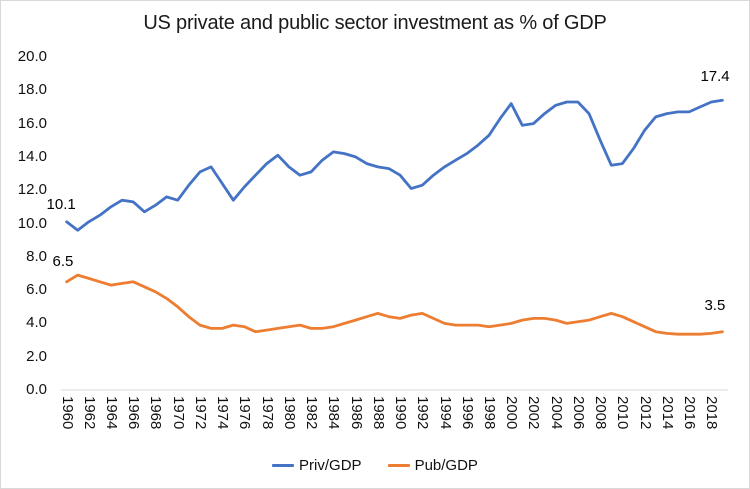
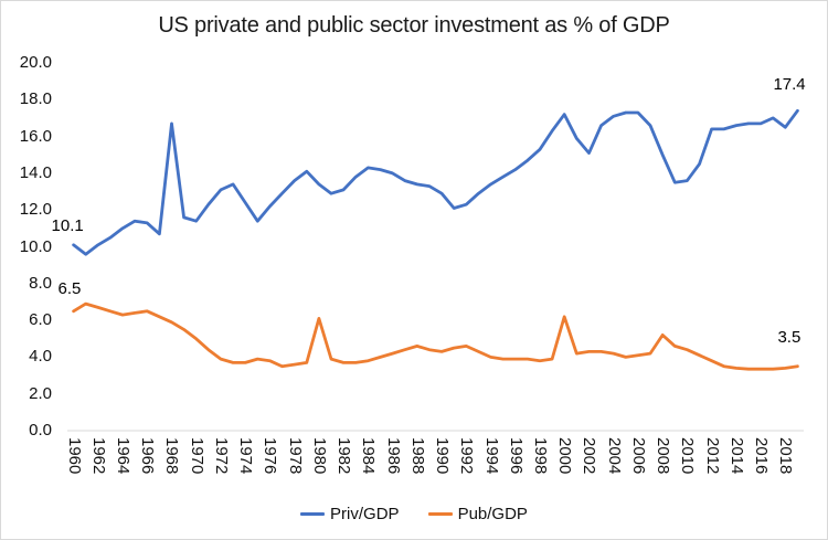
Priv/GDP/1968: 11.1 -> 16.7
Pub/GDP/1980: 3.8 -> 6.1
Pub/GDP/2000: 4.0 -> 6.2
Priv/GDP/2002: 16.0 -> 15.1
Pub/GDP/2008: 4.4 -> 5.2
Priv/GDP/2012: 15.6 -> 16.4
Priv/GDP/2018: 17.3 -> 16.5
